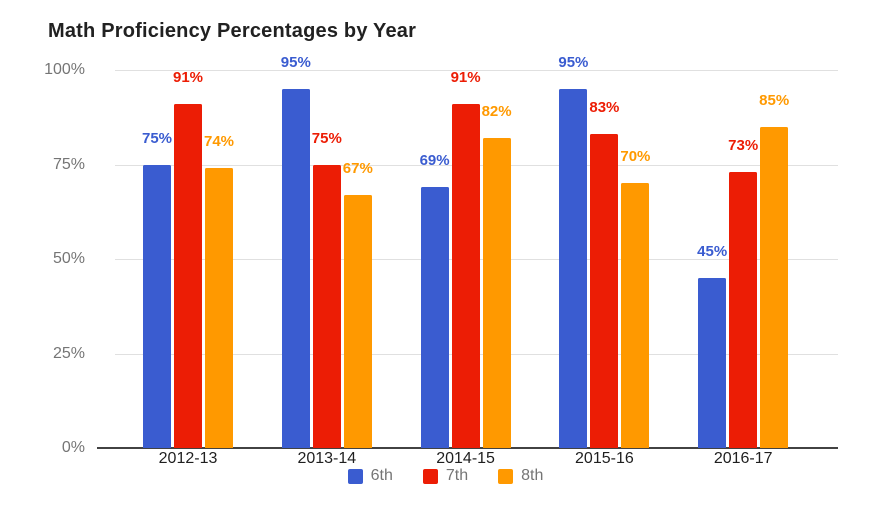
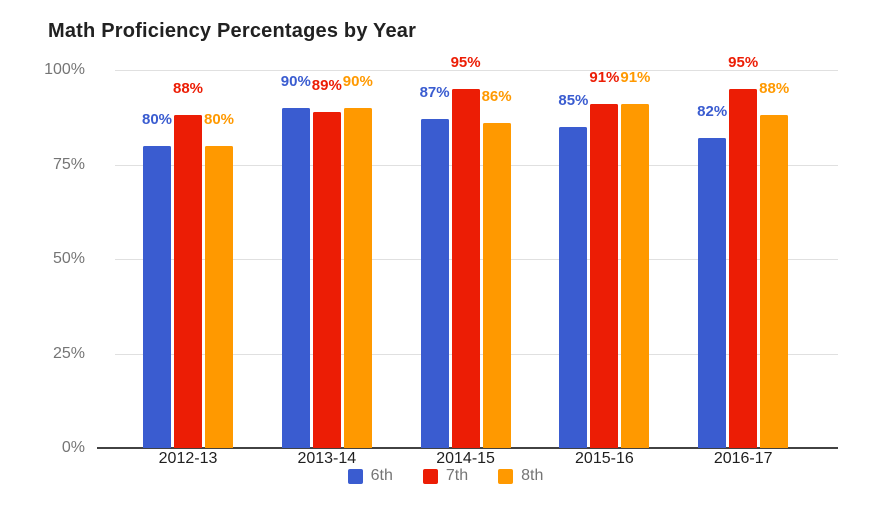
6th/2012-13: 75% -> 80%
7th/2012-13: 91% -> 88%
8th/2012-13: 74% -> 80%
6th/2013-14: 95% -> 90%
7th/2013-14: 75% -> 89%
8th/2013-14: 67% -> 90%
6th/2014-15: 69% -> 87%
7th/2014-15: 91% -> 95%
8th/2014-15: 82% -> 86%
6th/2015-16: 95% -> 85%
7th/2015-16: 83% -> 91%
8th/2015-16: 70% -> 91%
6th/2016-17: 45% -> 82%
7th/2016-17: 73% -> 95%
8th/2016-17: 85% -> 88%
